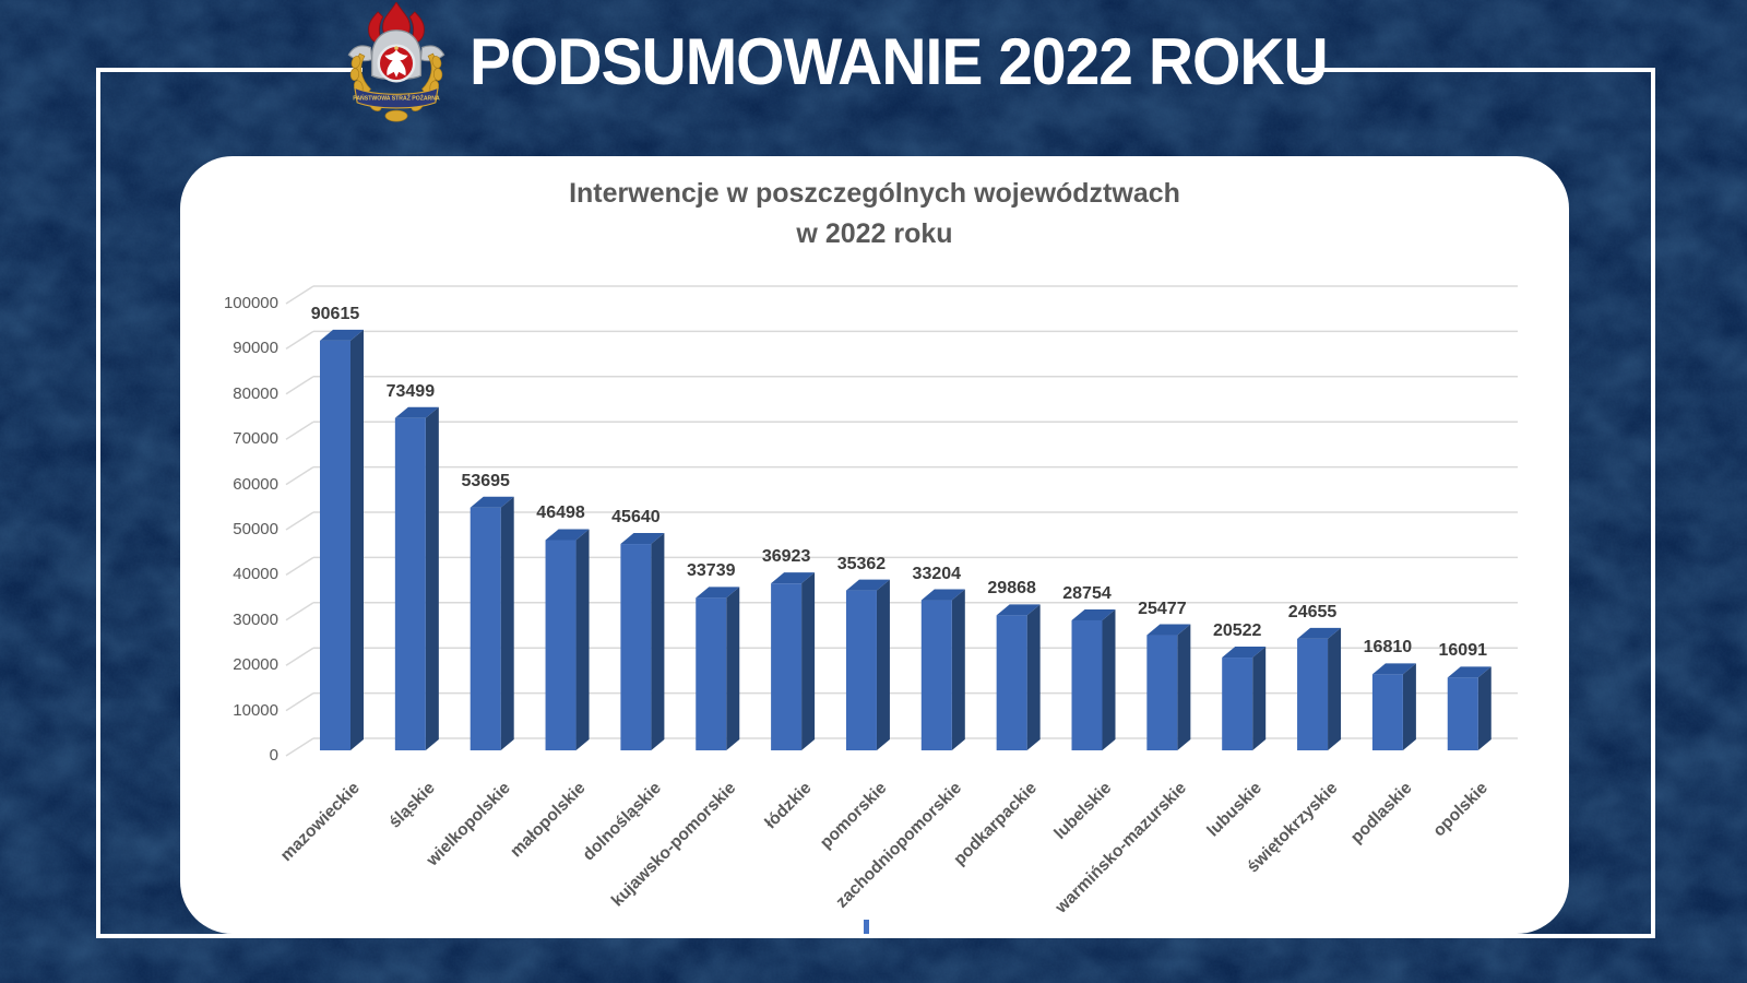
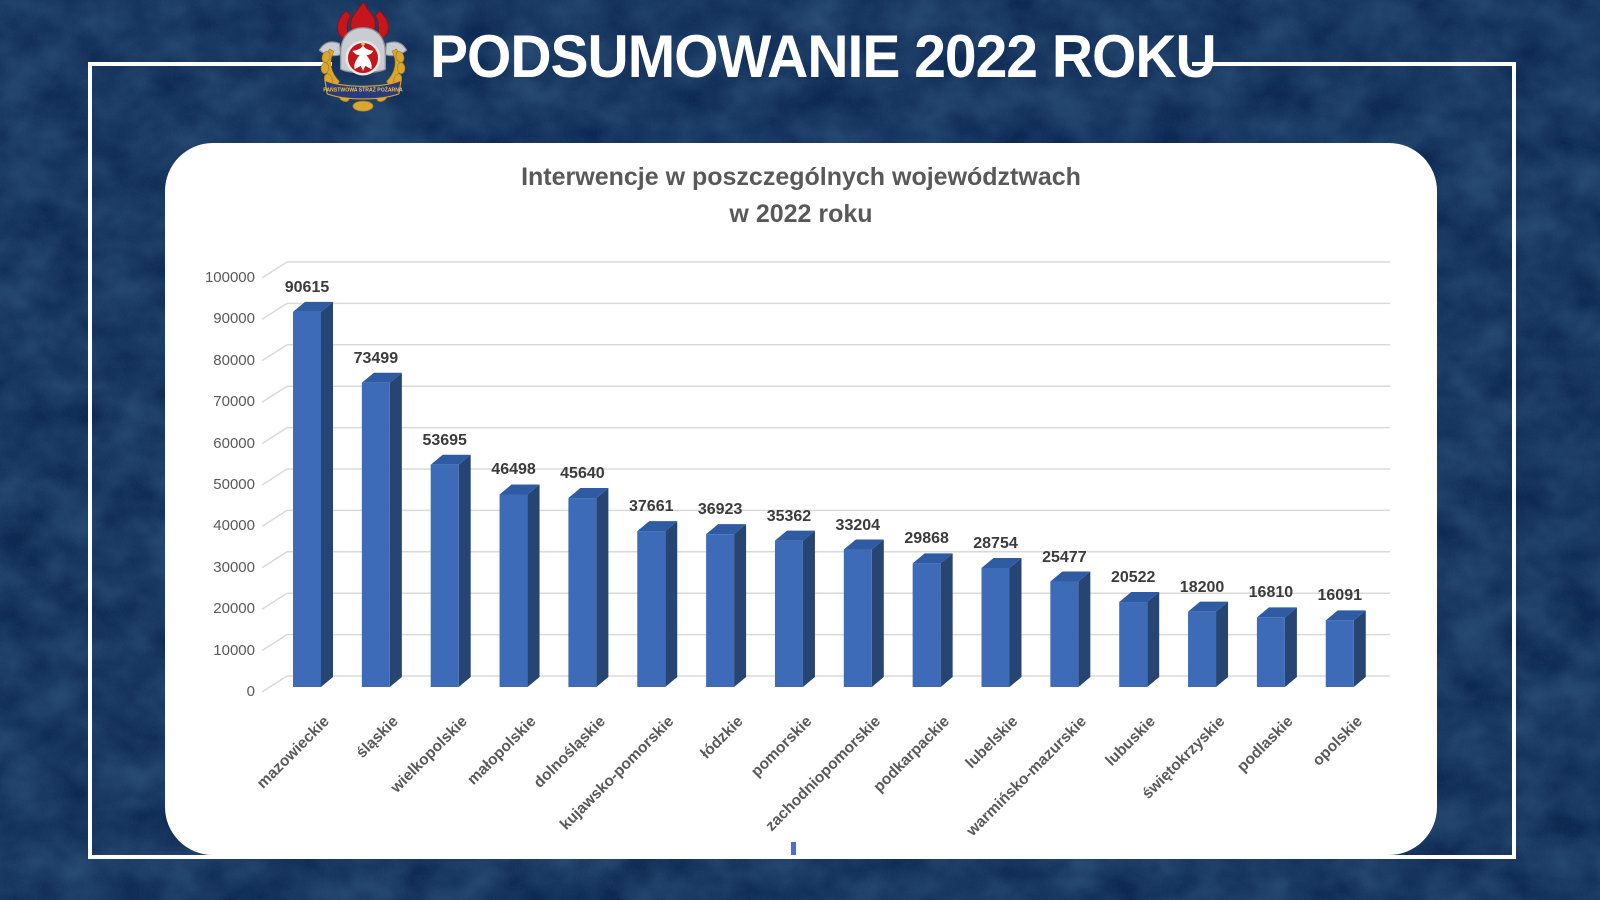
kujawsko-pomorskie: 33739 -> 37661
świętokrzyskie: 24655 -> 18200
